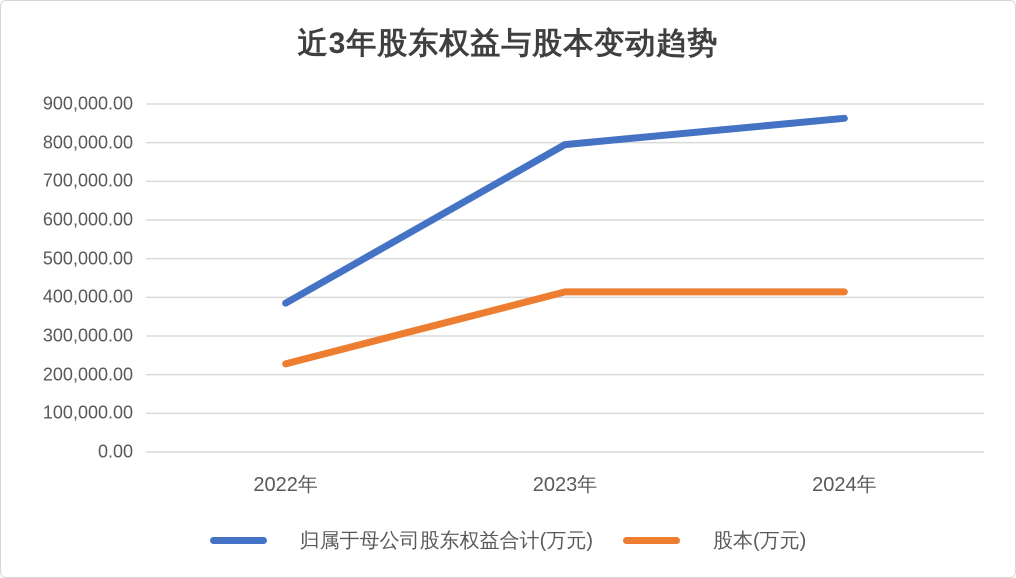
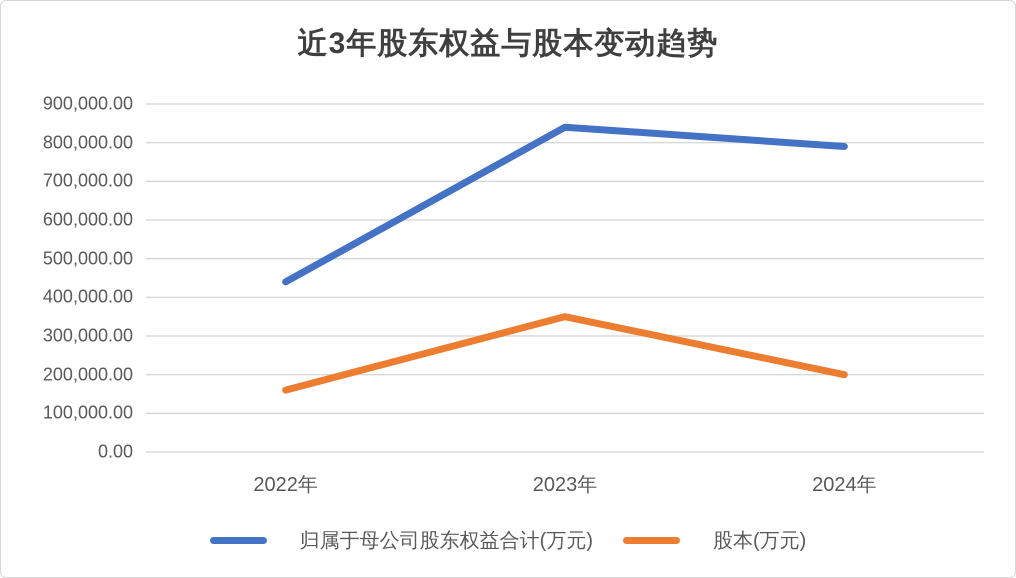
归属于母公司股东权益合计(万元)/2022年: 380000 -> 440000
股本(万元)/2022年: 230000 -> 160000
归属于母公司股东权益合计(万元)/2023年: 800000 -> 840000
股本(万元)/2023年: 410000 -> 350000
归属于母公司股东权益合计(万元)/2024年: 860000 -> 790000
股本(万元)/2024年: 410000 -> 200000
